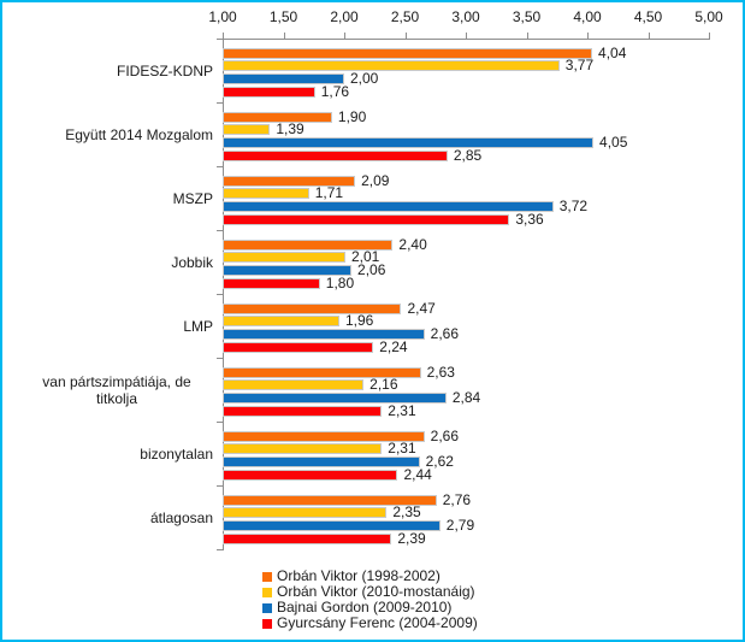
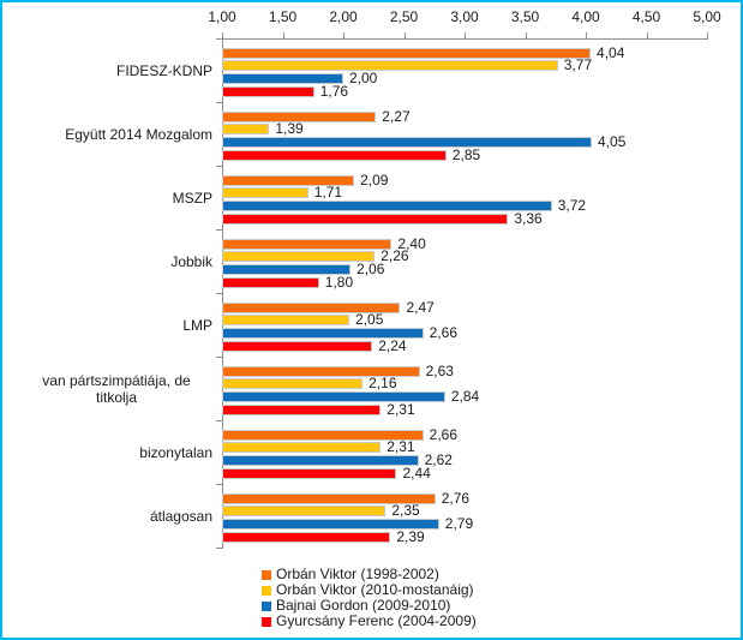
Orbán Viktor (1998-2002)/Együtt 2014 Mozgalom: 1,90 -> 2,27
Orbán Viktor (2010-mostanáig)/Jobbik: 2,01 -> 2,26
Orbán Viktor (2010-mostanáig)/LMP: 1,96 -> 2,05
